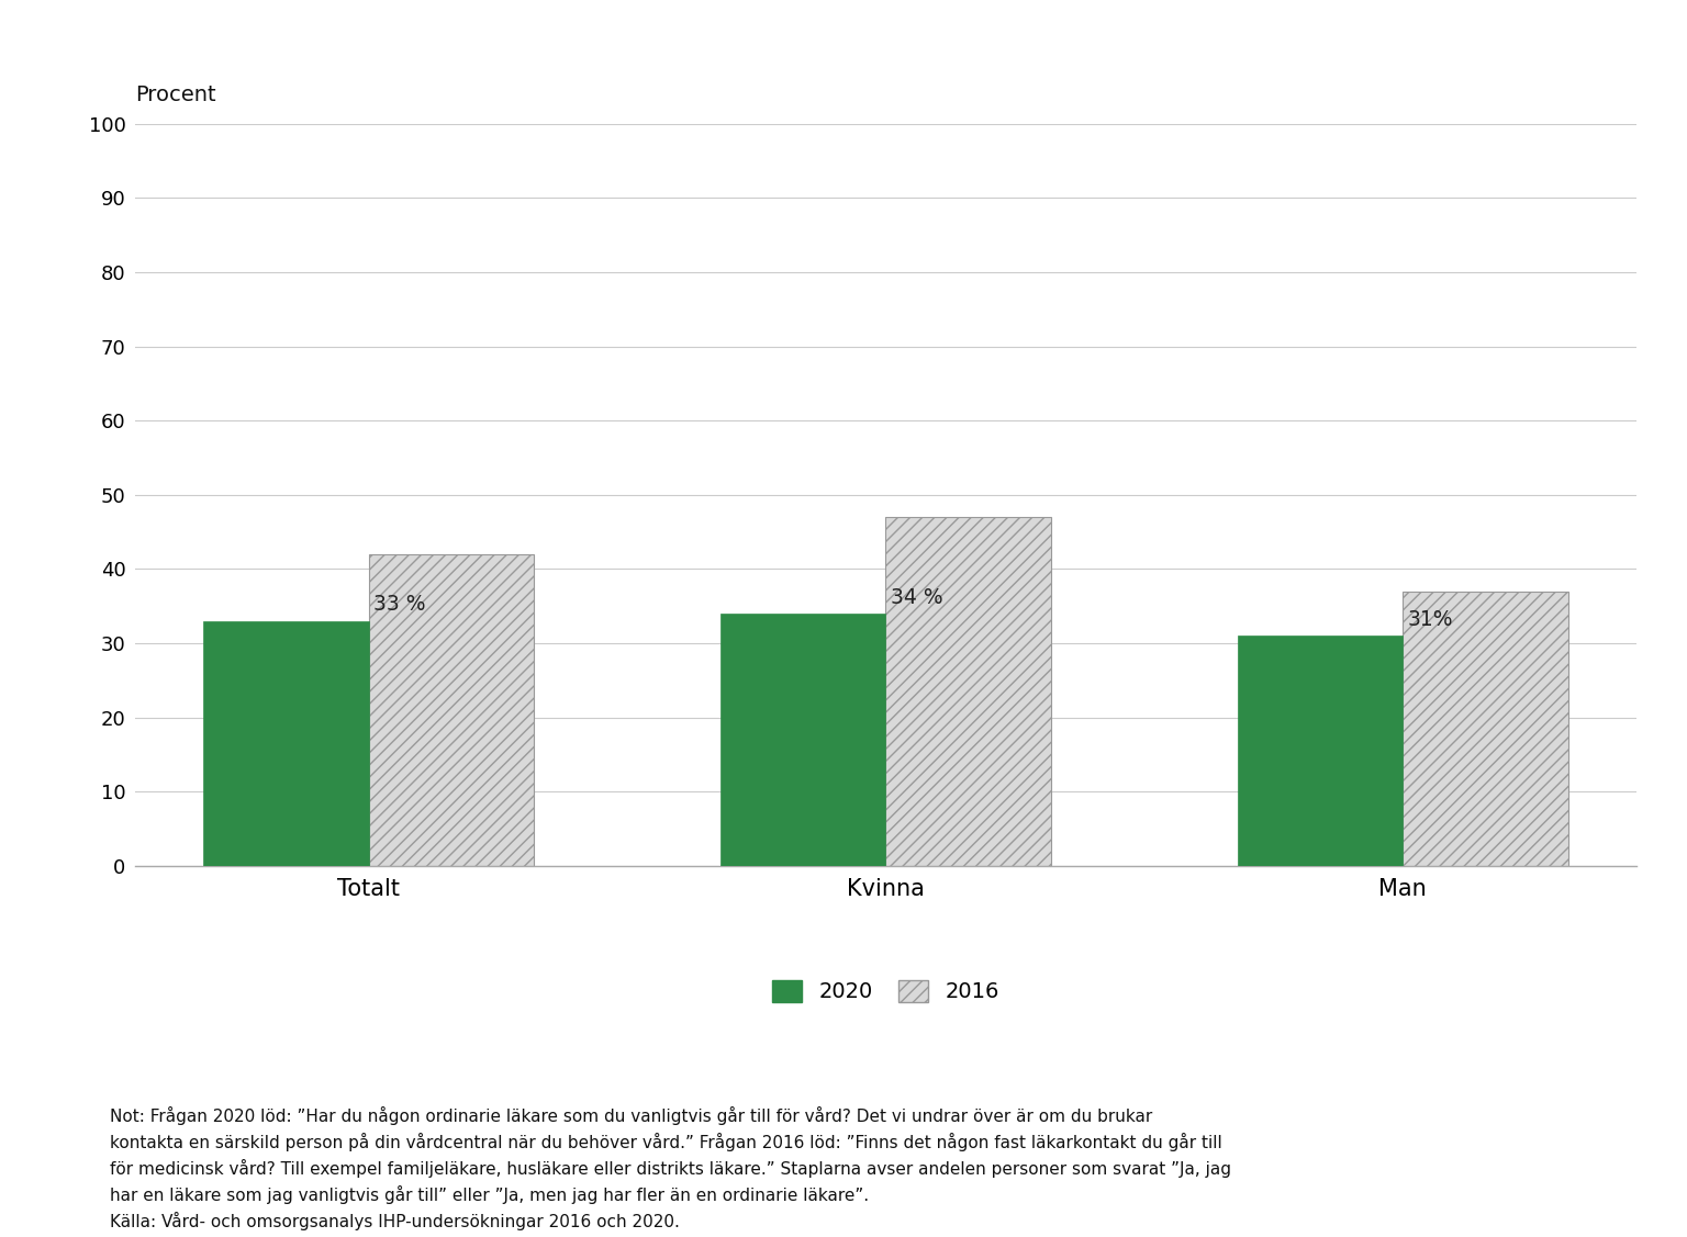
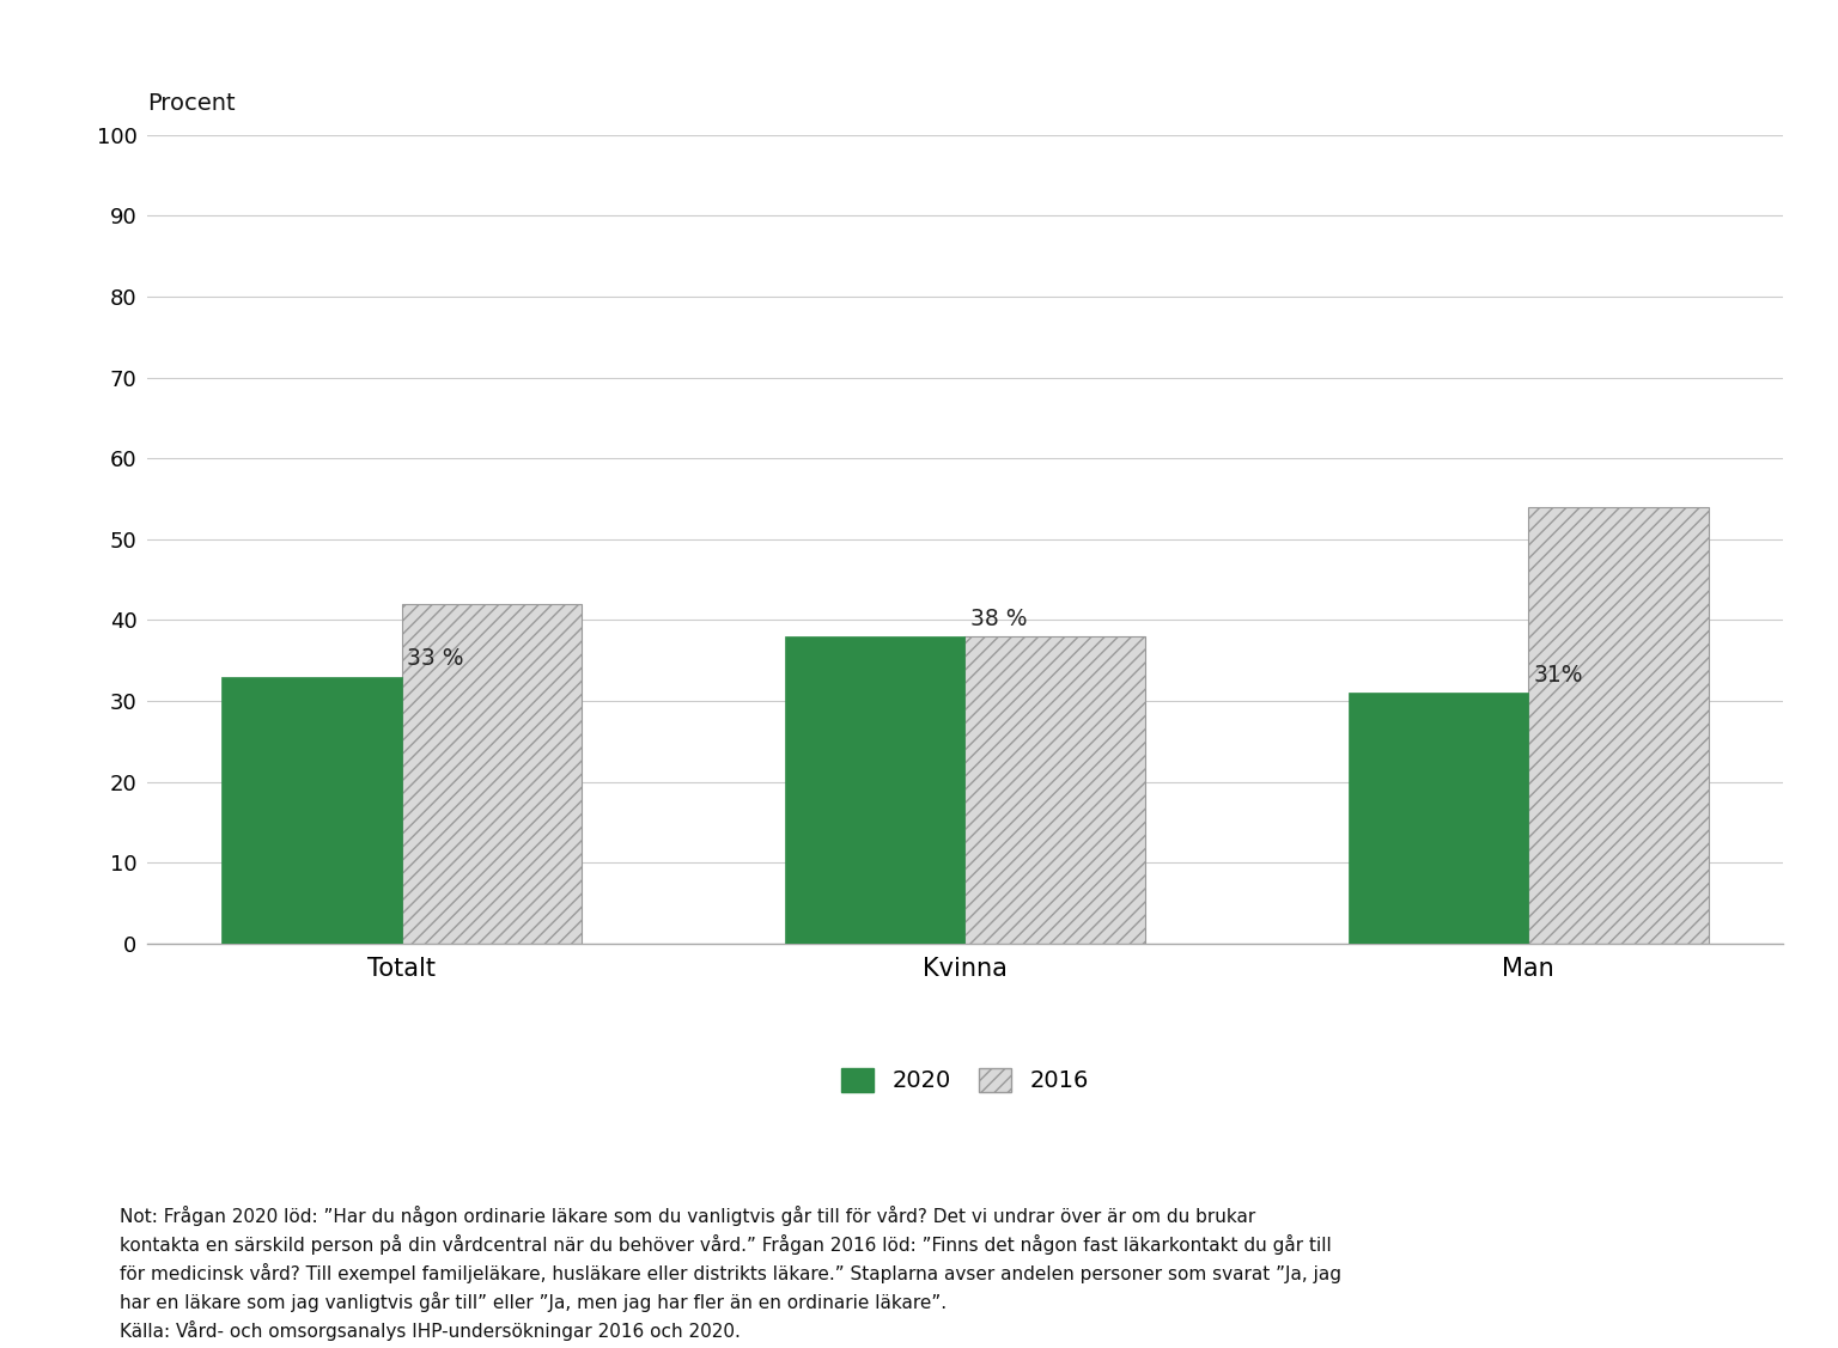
2020/Kvinna: 34 -> 38
2016/Kvinna: 47 -> 38
2016/Man: 37 -> 54
